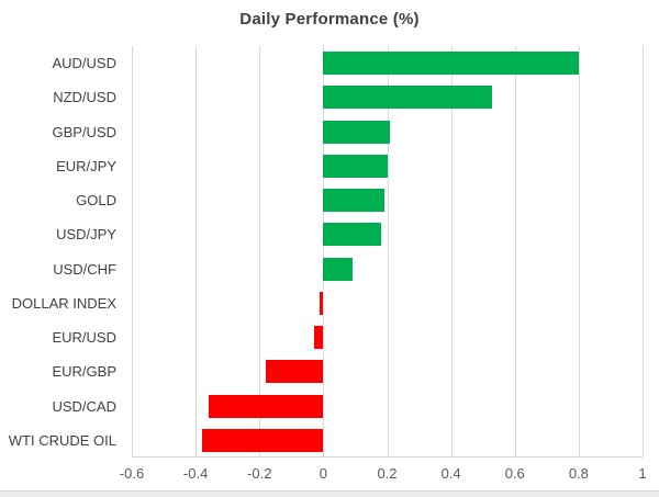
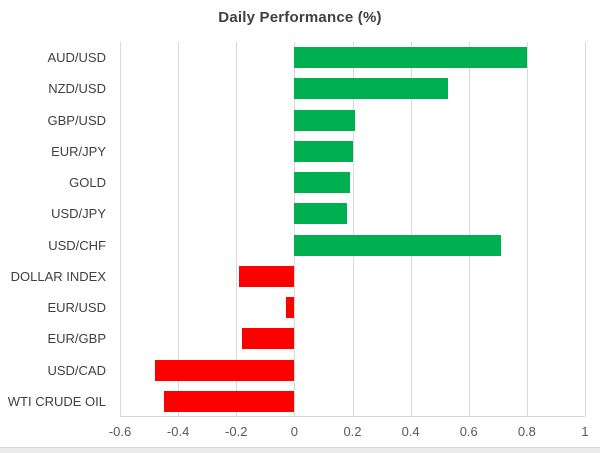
USD/CHF: 0.09 -> 0.71
DOLLAR INDEX: -0.01 -> -0.19
USD/CAD: -0.36 -> -0.48
WTI CRUDE OIL: -0.38 -> -0.45
